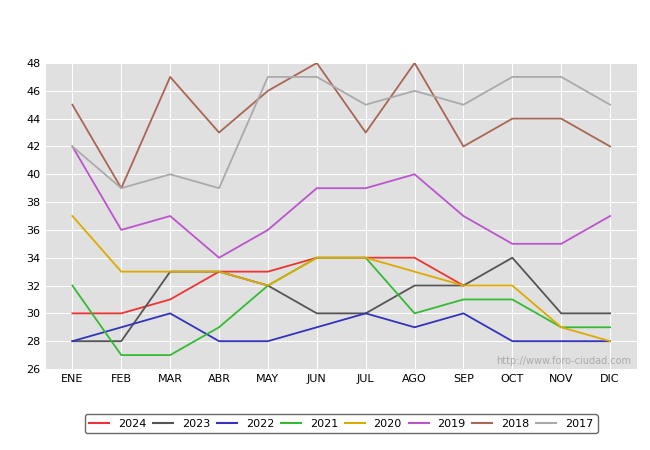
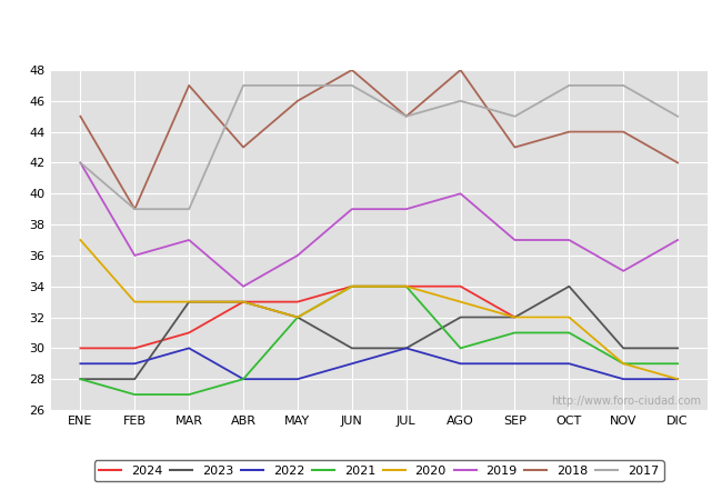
2022/ENE: 28 -> 29
2021/ENE: 32 -> 28
2017/MAR: 40 -> 39
2021/ABR: 29 -> 28
2017/ABR: 39 -> 47
2018/JUL: 43 -> 45
2022/SEP: 30 -> 29
2018/SEP: 42 -> 43
2022/OCT: 28 -> 29
2019/OCT: 35 -> 37
